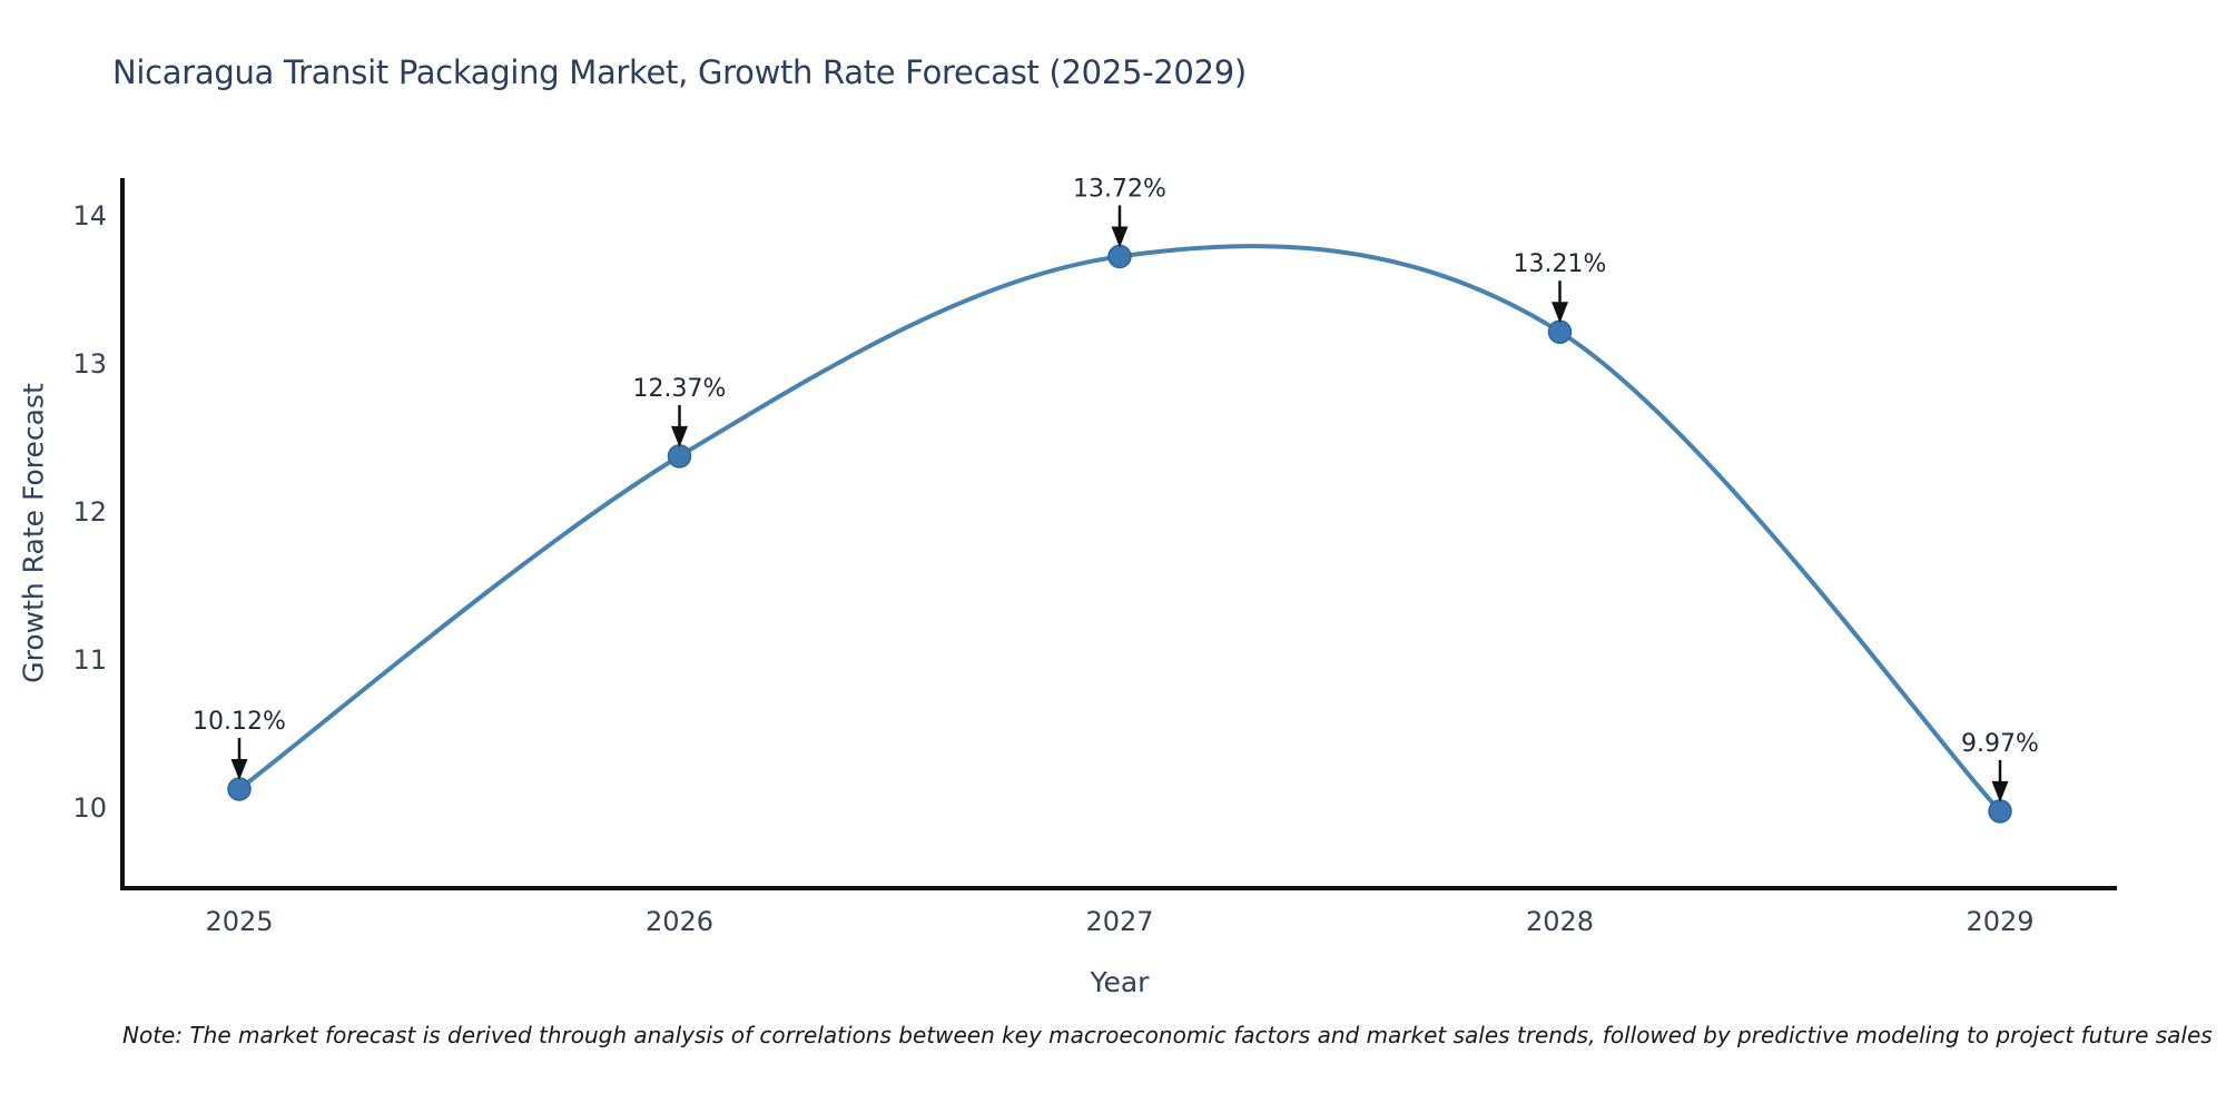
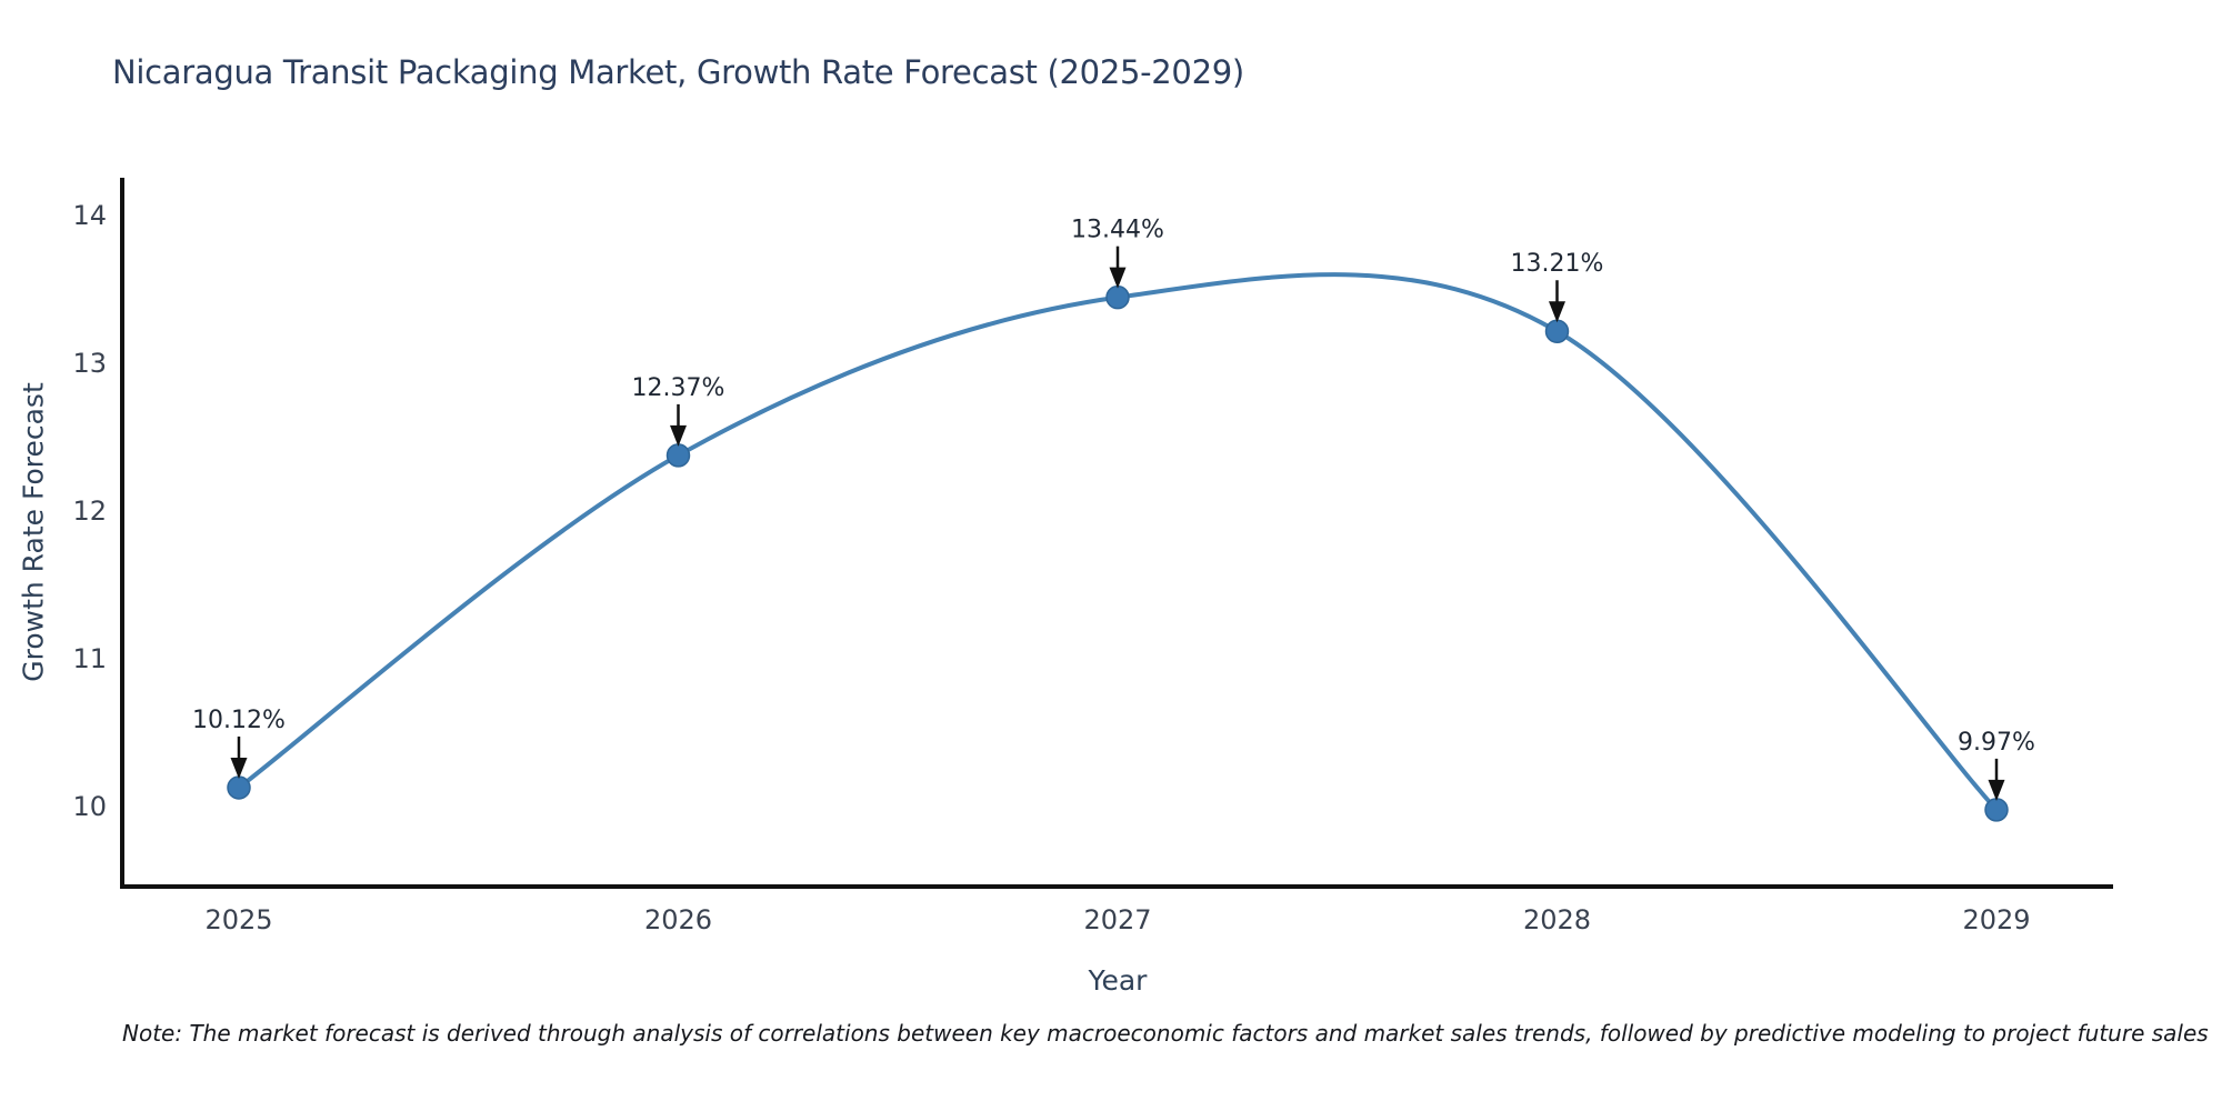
2027: 13.72% -> 13.44%
